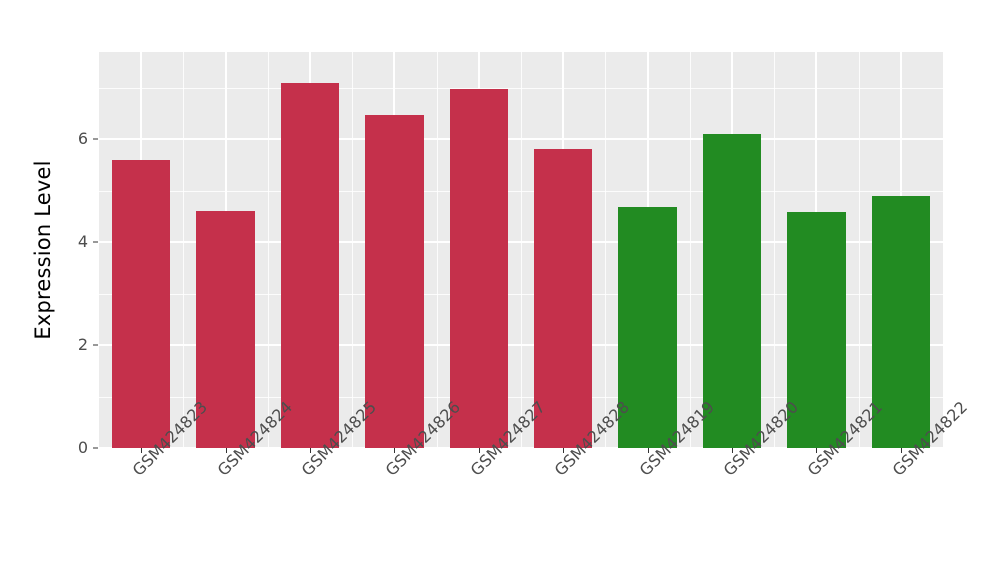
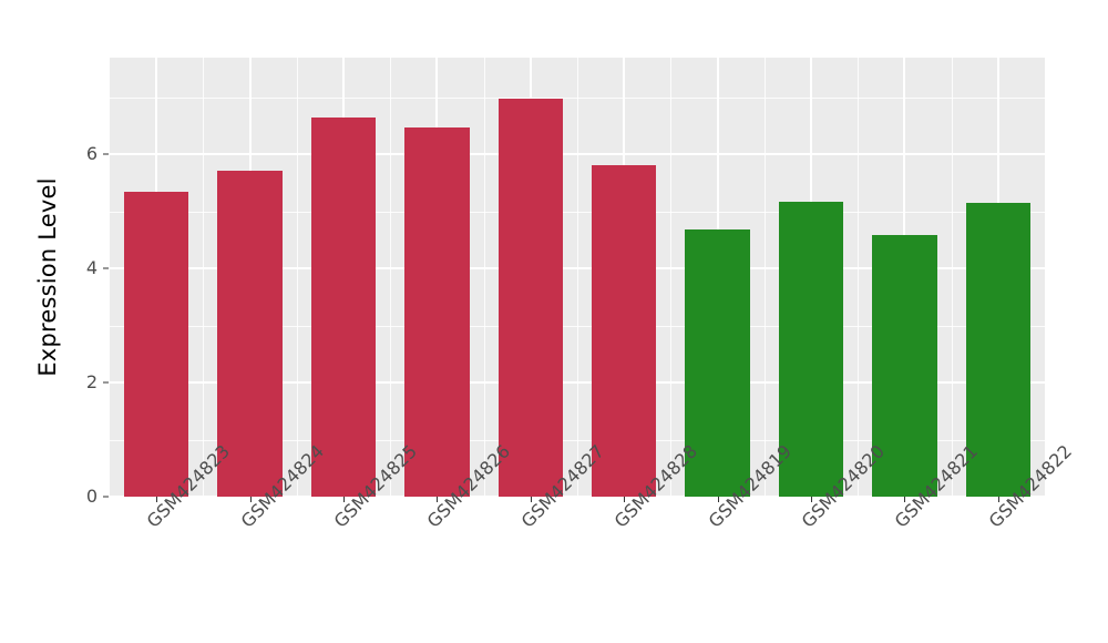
GSM424823: 5.6 -> 5.3
GSM424824: 4.6 -> 5.7
GSM424825: 7.1 -> 6.7
GSM424820: 6.1 -> 5.2
GSM424822: 4.9 -> 5.2
